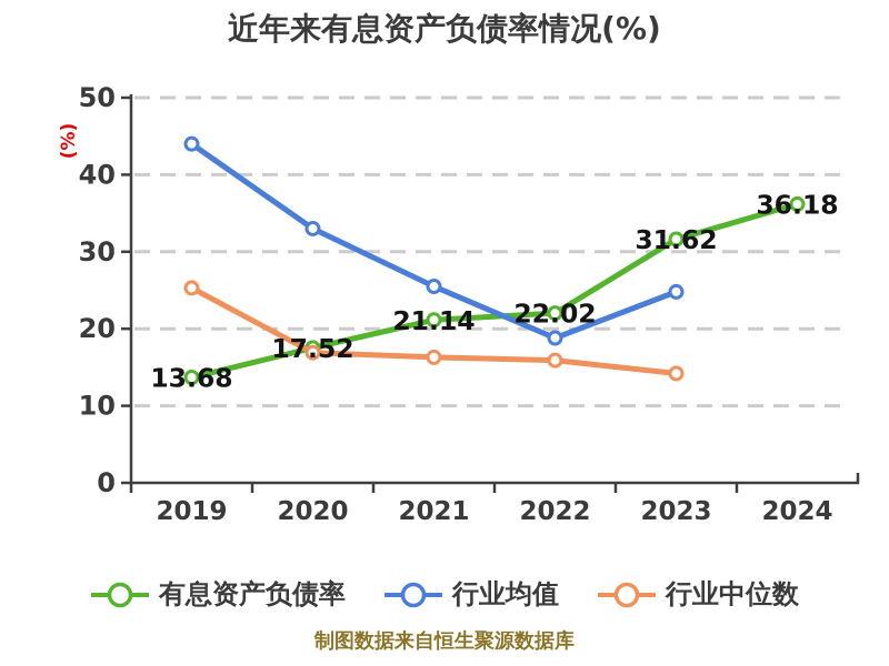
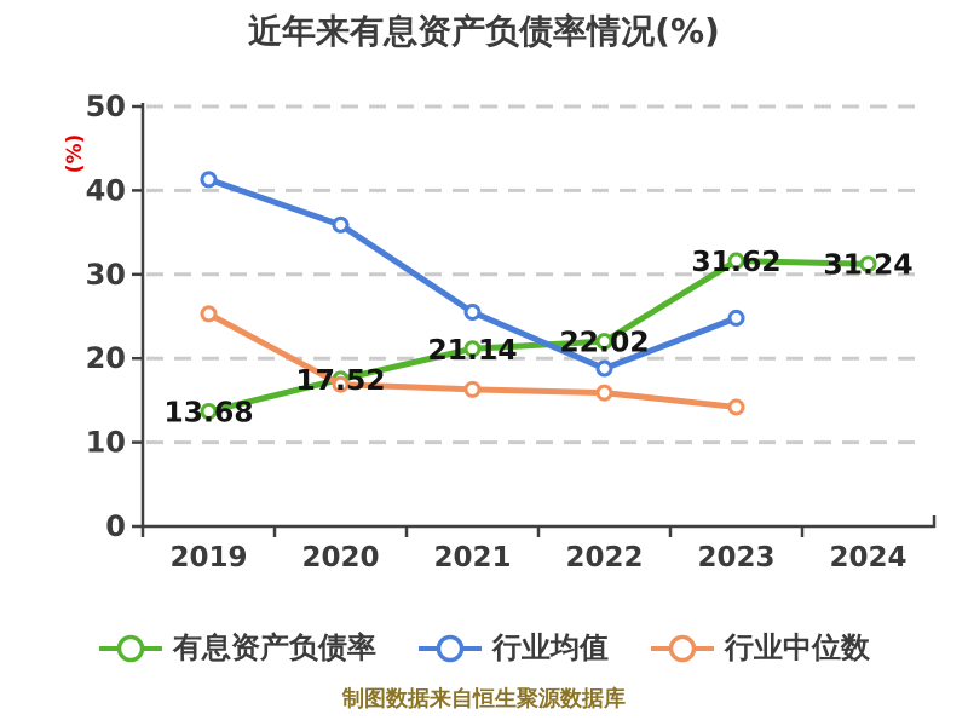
行业均值/2019: 44 -> 41
行业均值/2020: 33 -> 36
有息资产负债率/2024: 36.18 -> 31.24
